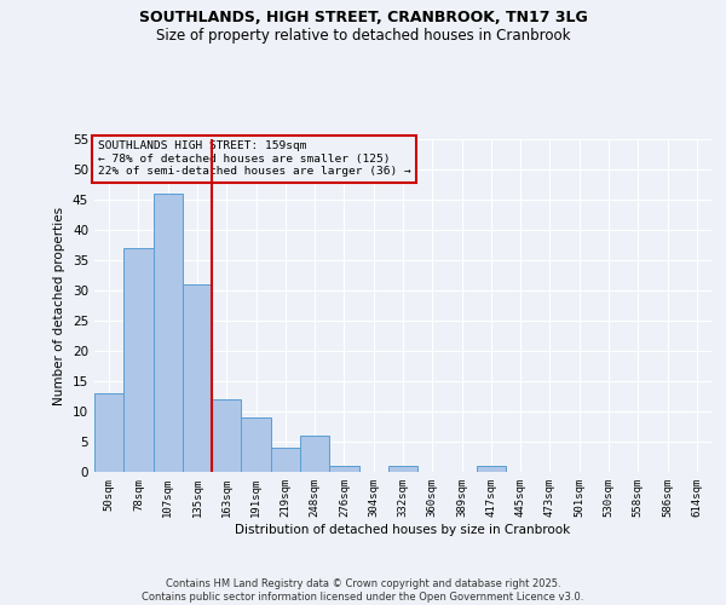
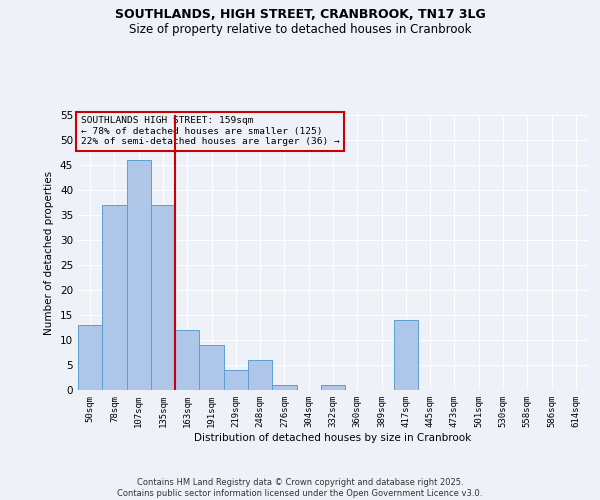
135sqm: 31 -> 37
417sqm: 1 -> 14
